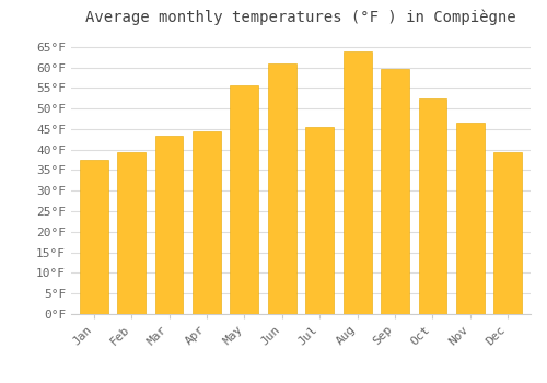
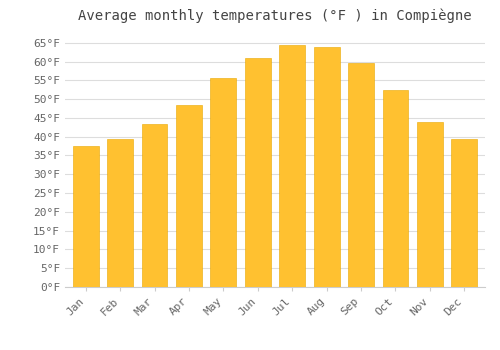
Apr: 44.5°F -> 48.5°F
Jul: 45.5°F -> 64.5°F
Nov: 46.5°F -> 44.0°F
